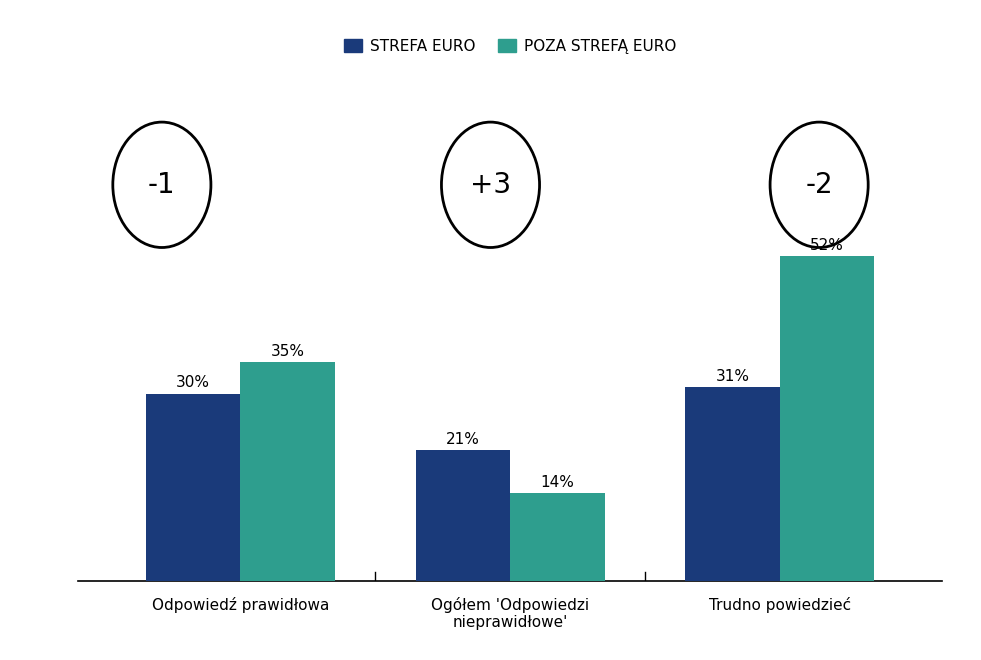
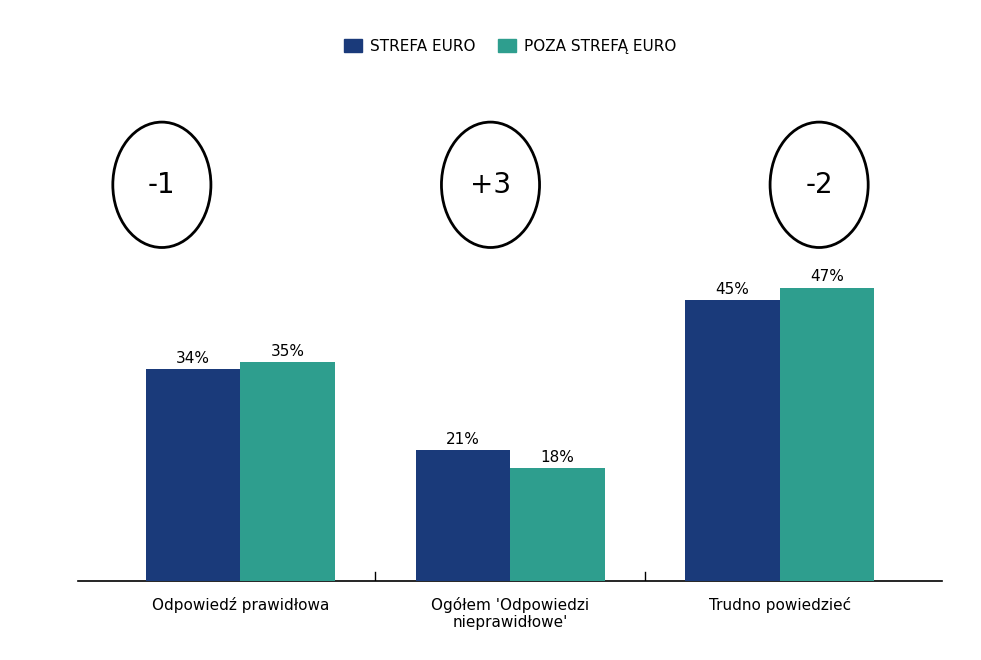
STREFA EURO/Odpowiedź prawidłowa: 30% -> 34%
POZA STREFĄ EURO/Ogółem 'Odpowiedzi nieprawidłowe': 14% -> 18%
STREFA EURO/Trudno powiedzieć: 31% -> 45%
POZA STREFĄ EURO/Trudno powiedzieć: 52% -> 47%
